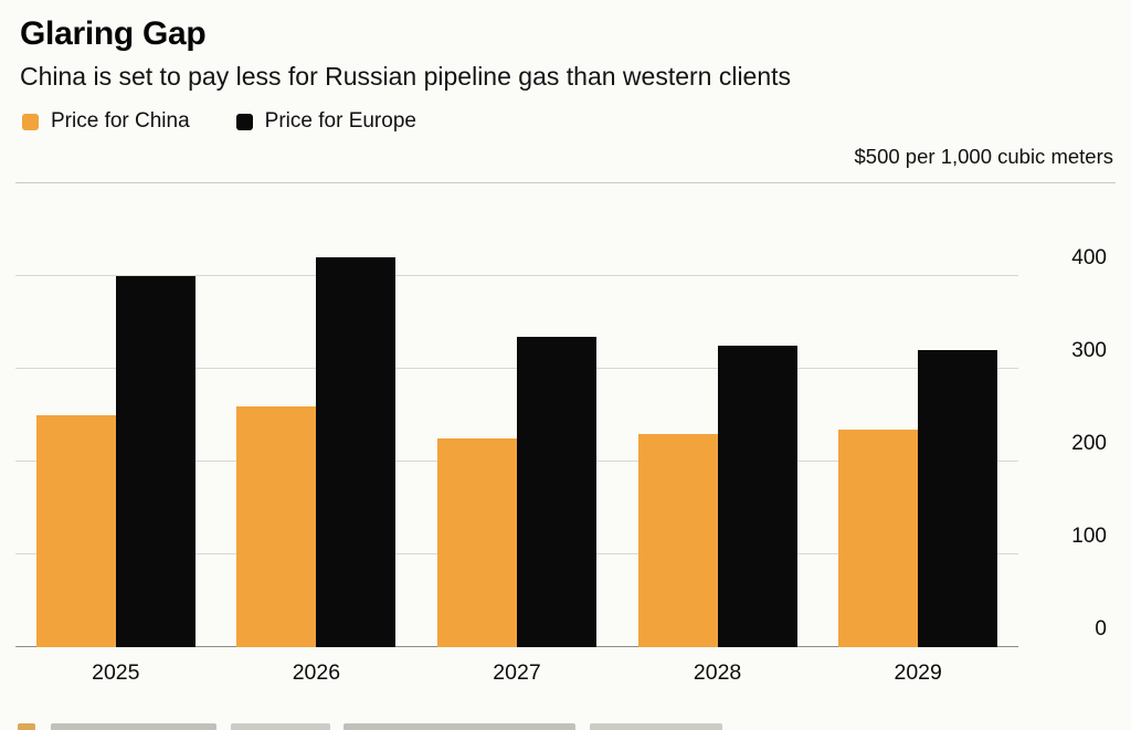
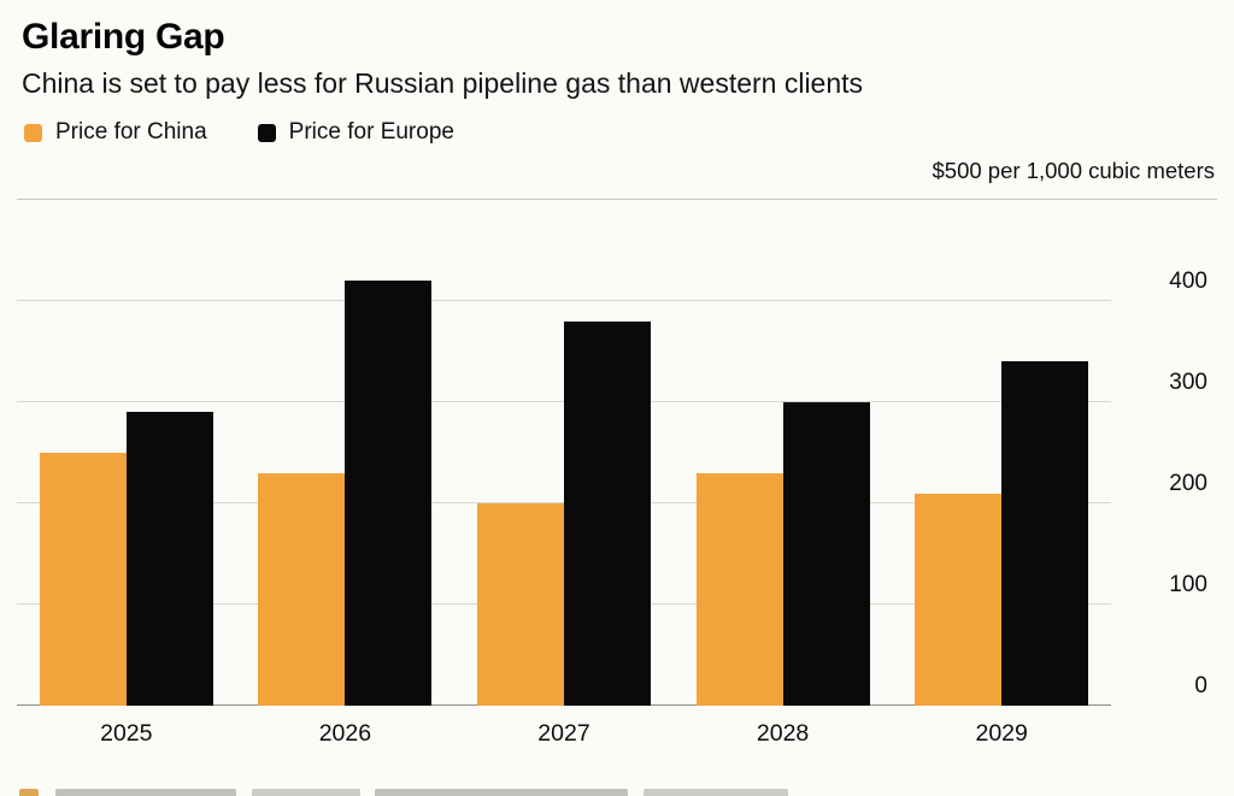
Price for Europe/2025: 400 -> 290
Price for China/2026: 260 -> 230
Price for China/2027: 220 -> 200
Price for Europe/2027: 340 -> 380
Price for Europe/2028: 320 -> 300
Price for China/2029: 240 -> 210
Price for Europe/2029: 320 -> 340
